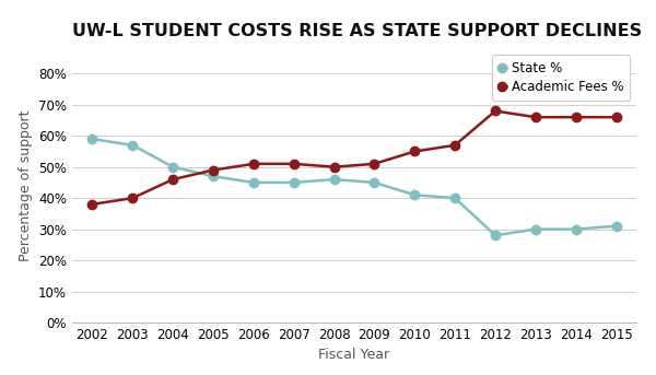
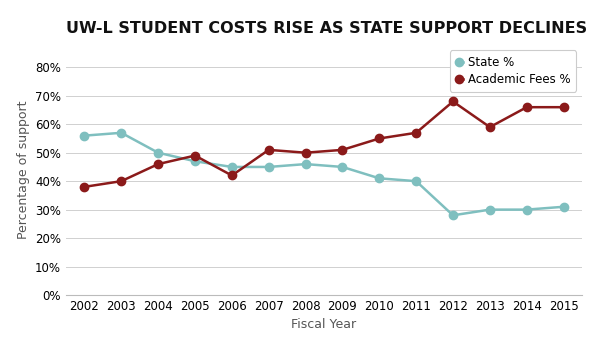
State %/2002: 59% -> 56%
Academic Fees %/2006: 51% -> 42%
Academic Fees %/2013: 66% -> 59%
